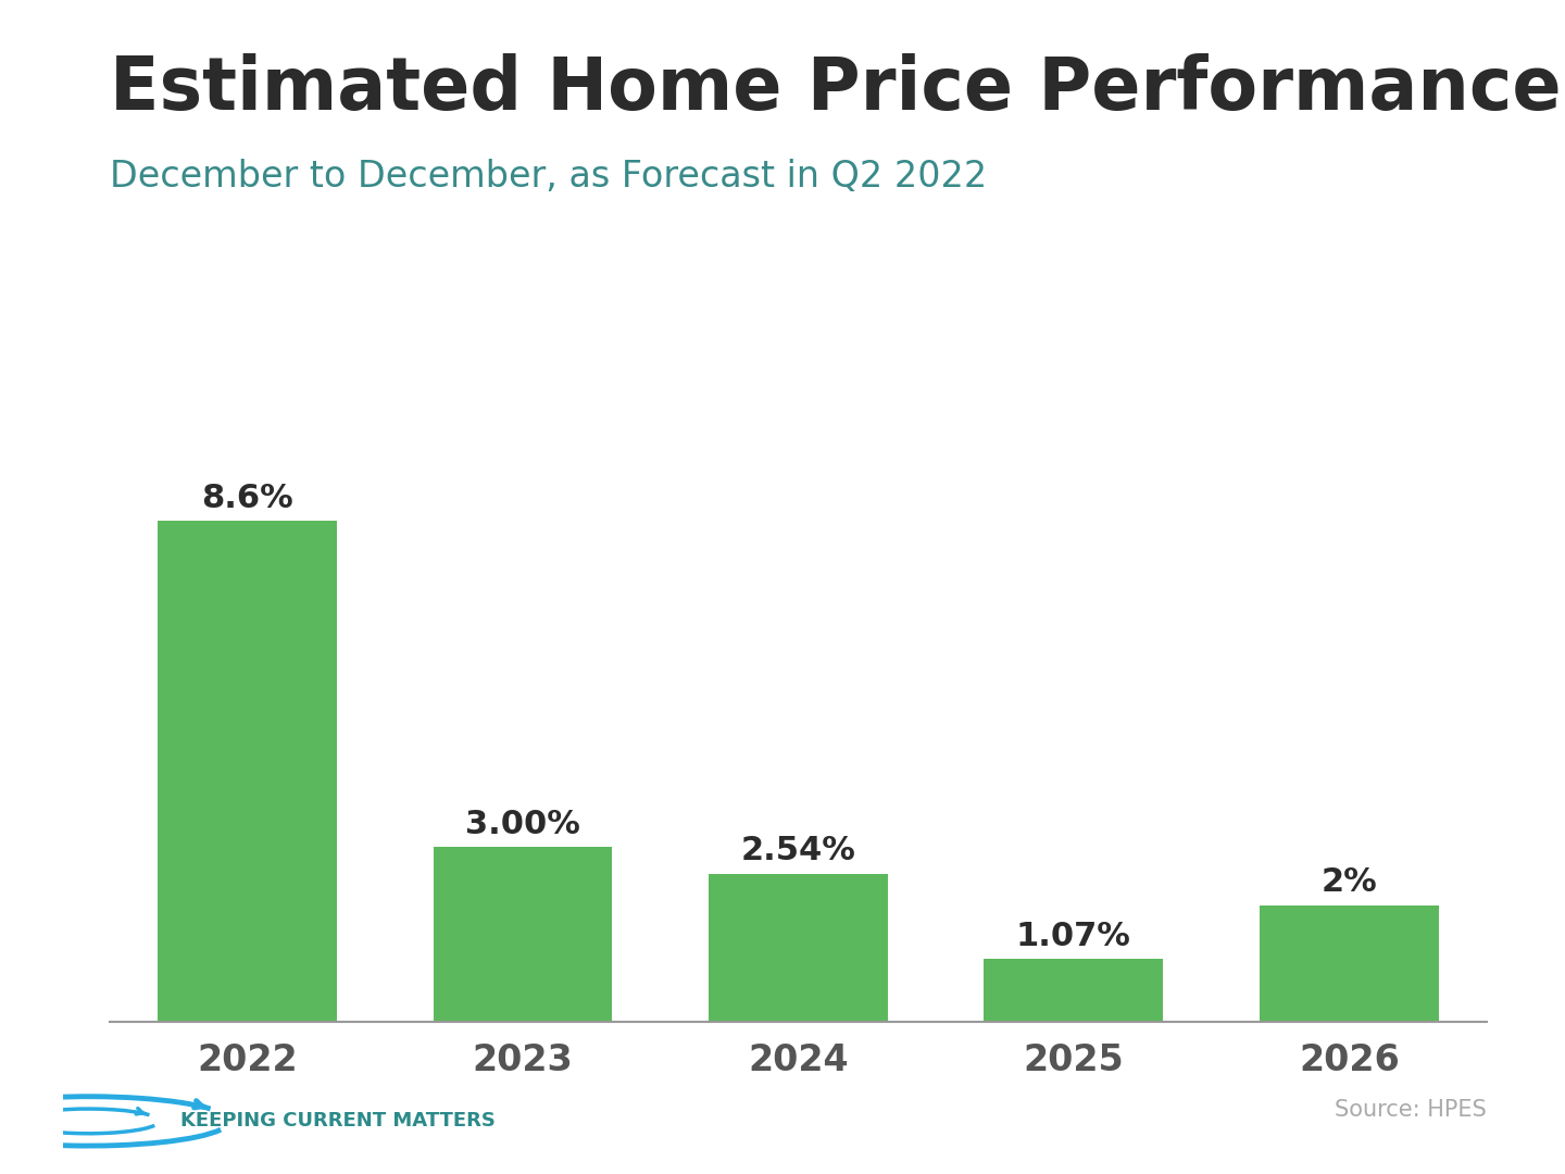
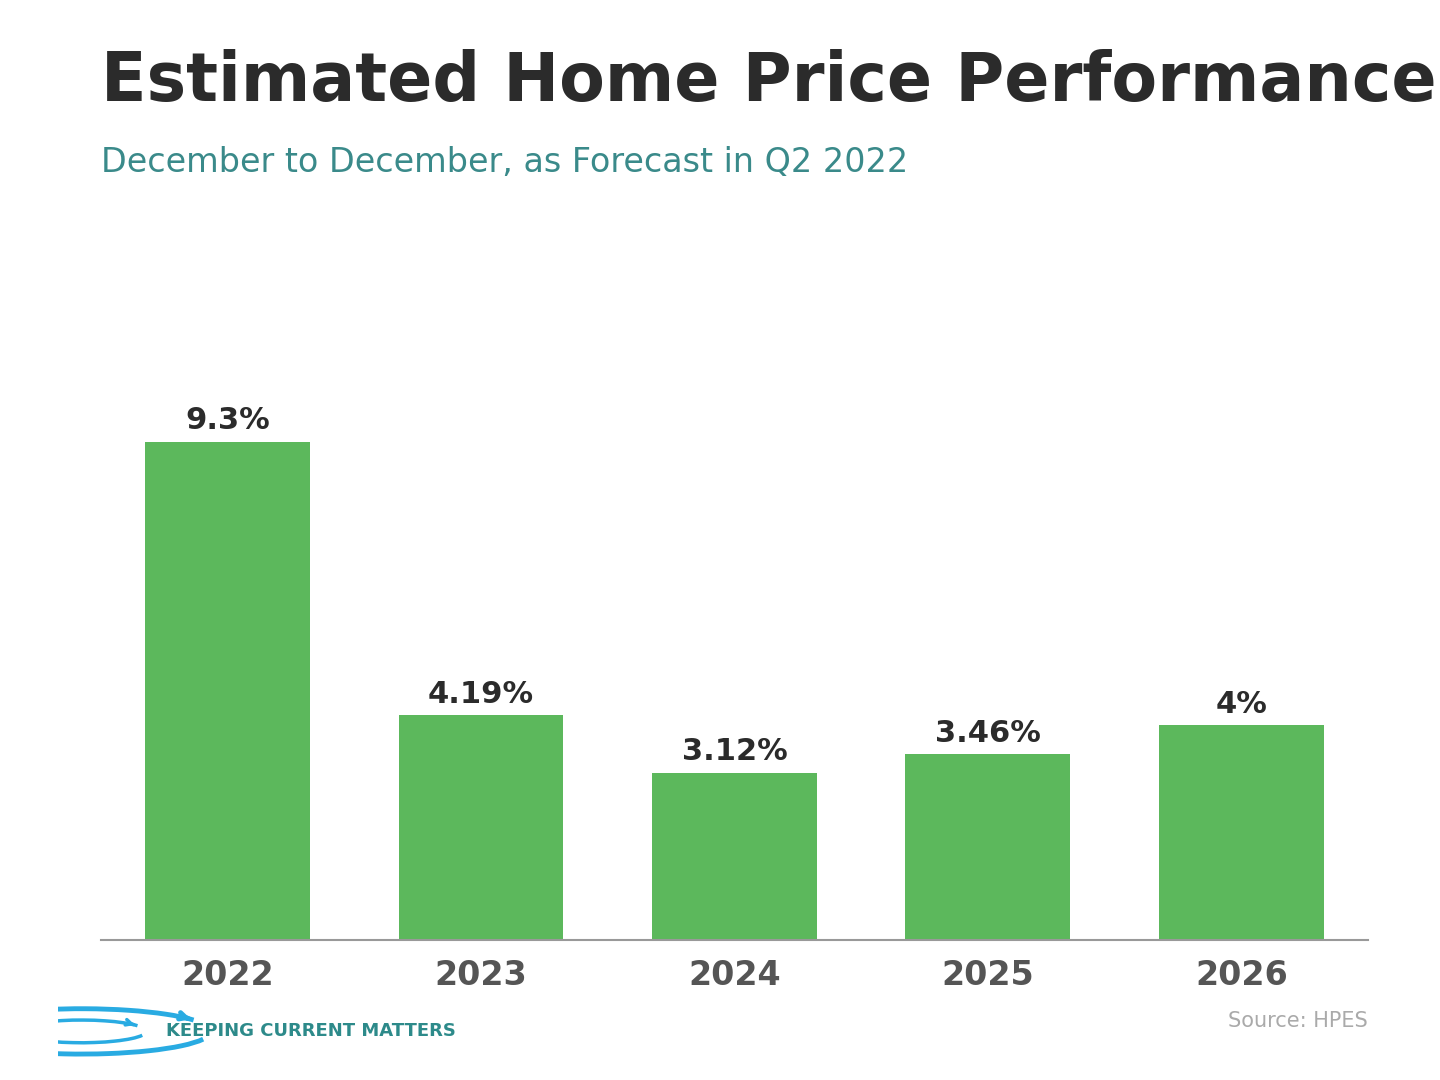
2022: 8.6% -> 9.3%
2023: 3.00% -> 4.19%
2024: 2.54% -> 3.12%
2025: 1.07% -> 3.46%
2026: 2% -> 4%
